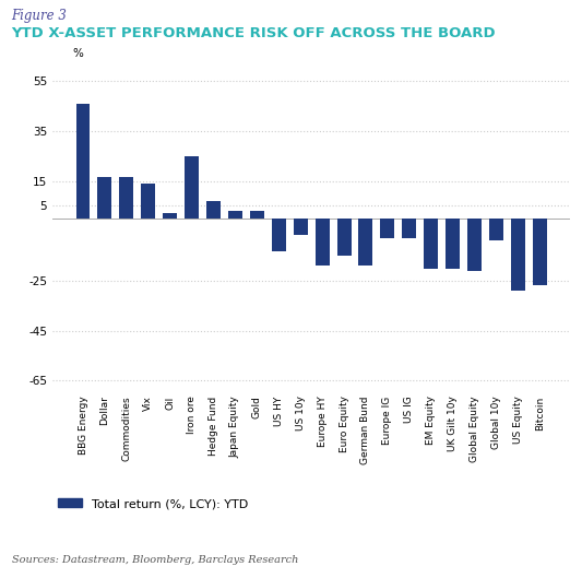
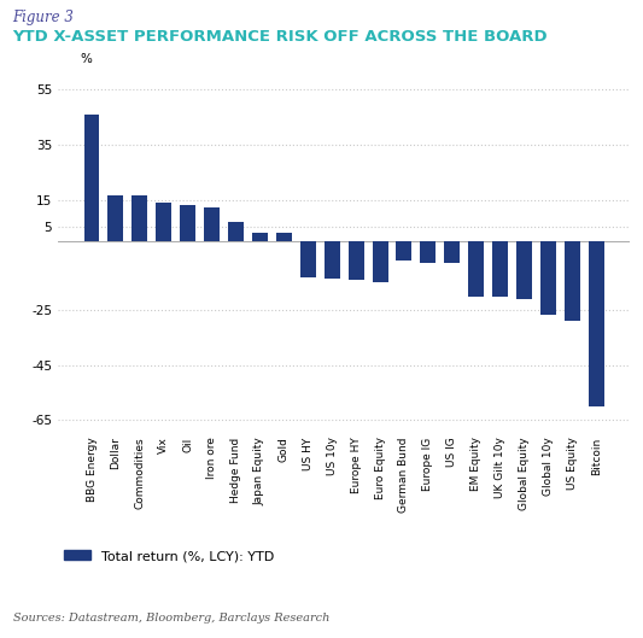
Oil: 2.0 -> 13.0
Iron ore: 25.0 -> 12.0
US 10y: -6.5 -> -13.5
Europe HY: -19.0 -> -14.0
German Bund: -19.0 -> -7.0
Global 10y: -9.0 -> -27.0
Bitcoin: -27.0 -> -60.0
